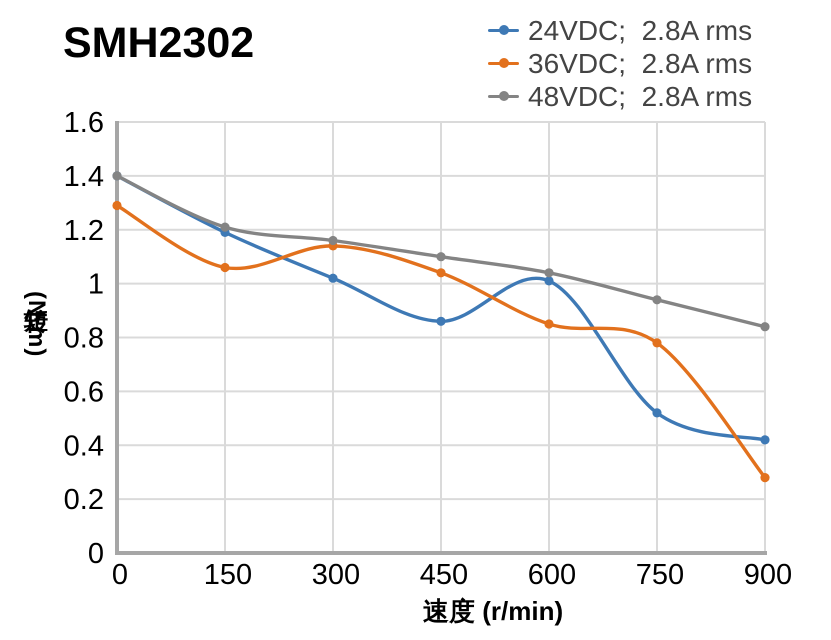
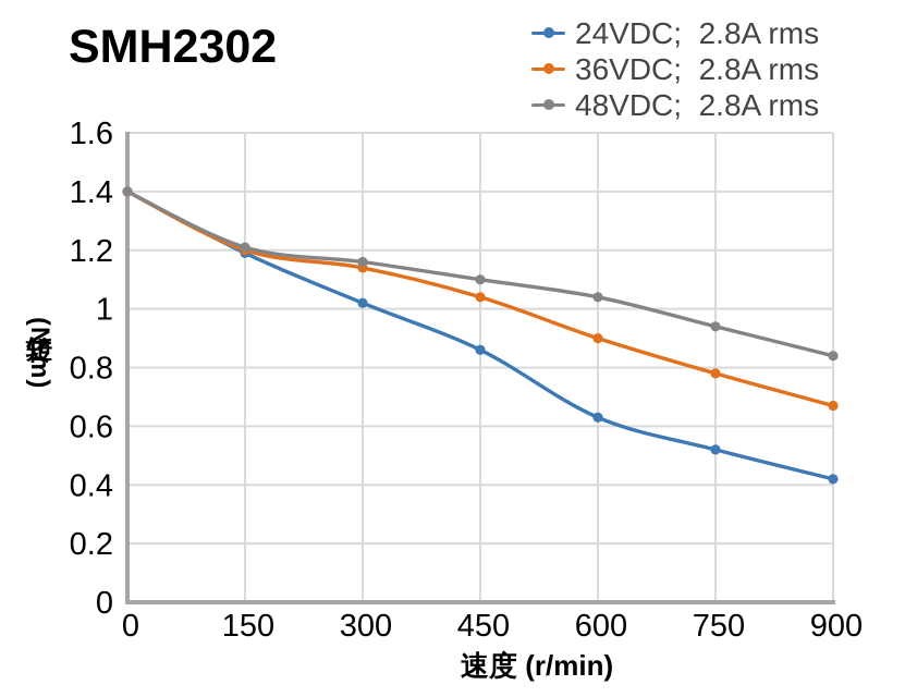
36VDC; 2.8A rms/0: 1.29 -> 1.40
36VDC; 2.8A rms/150: 1.06 -> 1.20
24VDC; 2.8A rms/600: 1.01 -> 0.63
36VDC; 2.8A rms/600: 0.85 -> 0.90
36VDC; 2.8A rms/900: 0.28 -> 0.67
